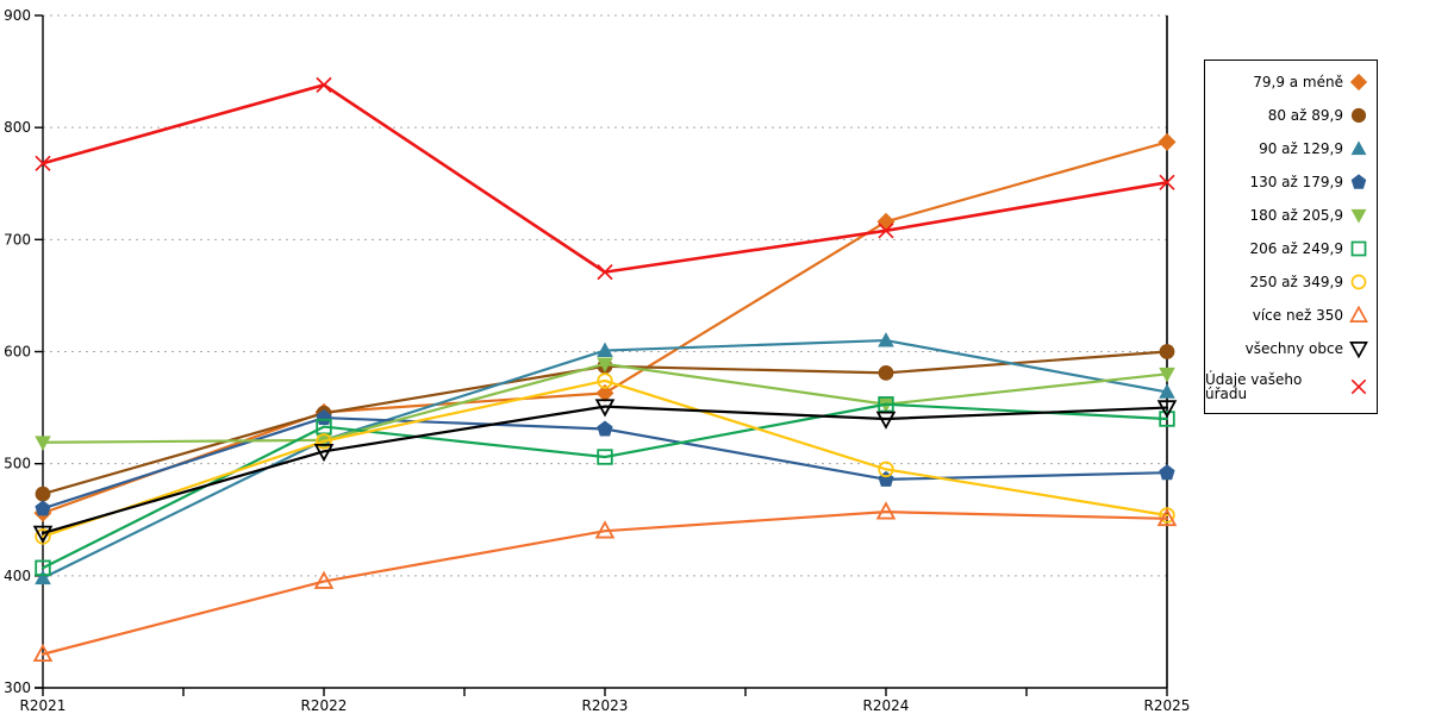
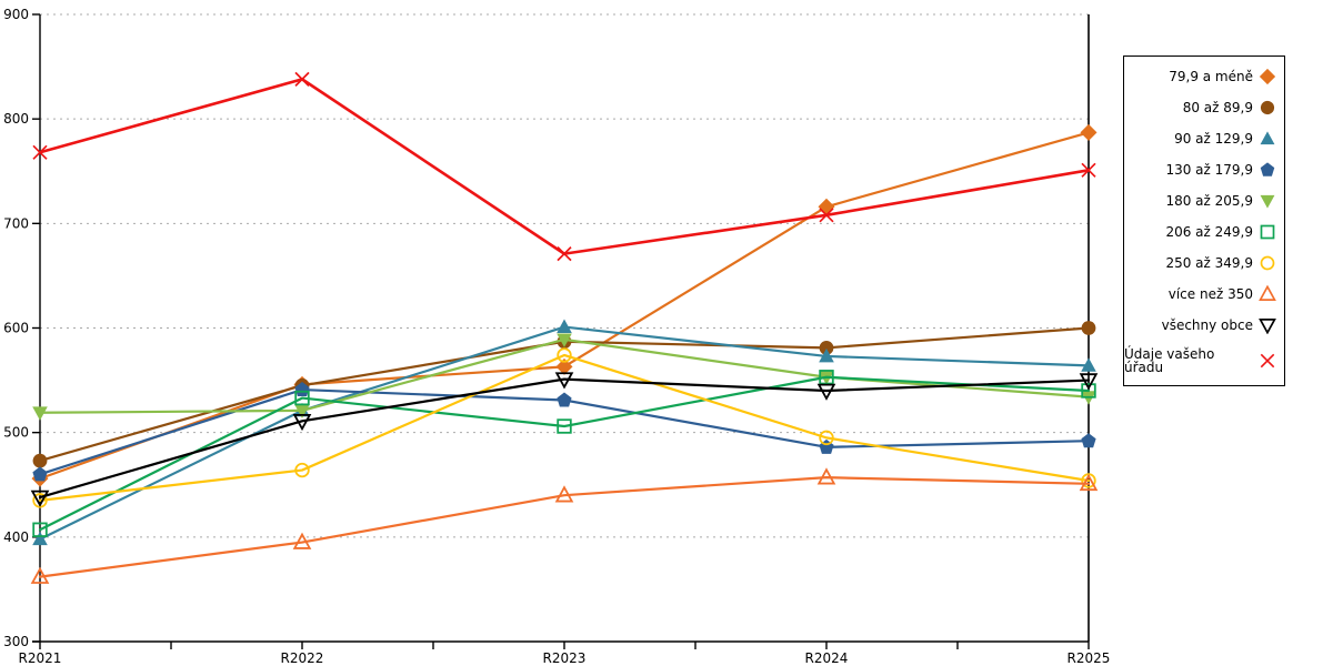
více než 350/R2021: 330 -> 360
250 až 349,9/R2022: 520 -> 460
90 až 129,9/R2024: 610 -> 570
180 až 205,9/R2025: 580 -> 530
